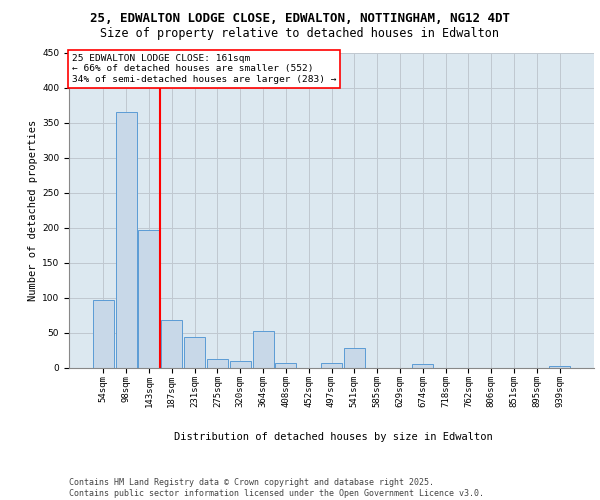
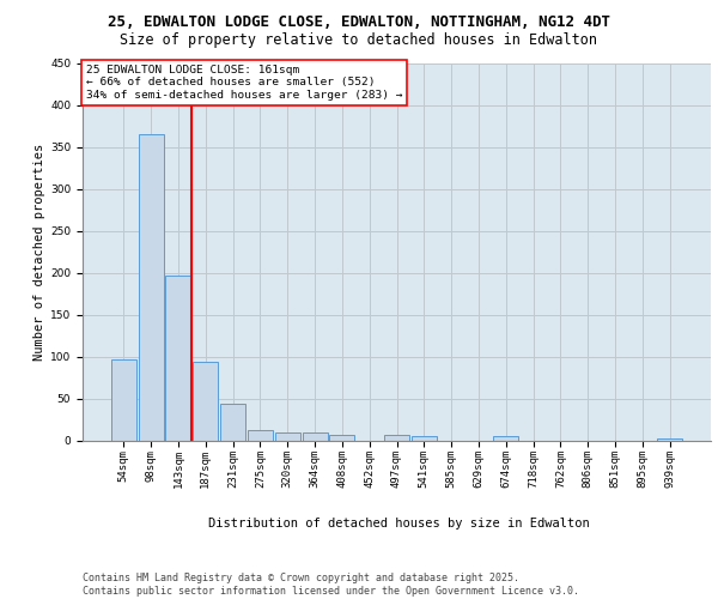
187sqm: 68 -> 93
364sqm: 52 -> 9
541sqm: 28 -> 5
